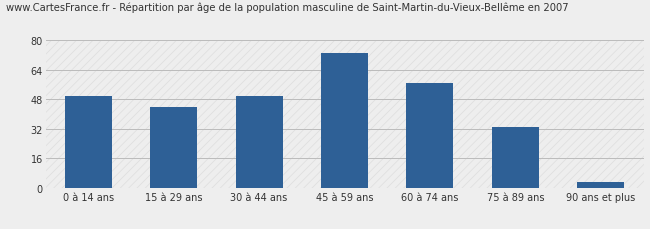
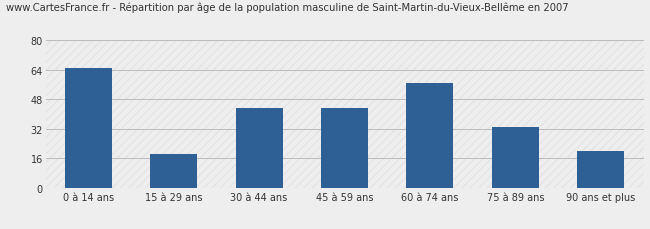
0 à 14 ans: 50 -> 65
15 à 29 ans: 44 -> 18
30 à 44 ans: 50 -> 43
45 à 59 ans: 73 -> 43
90 ans et plus: 3 -> 20
